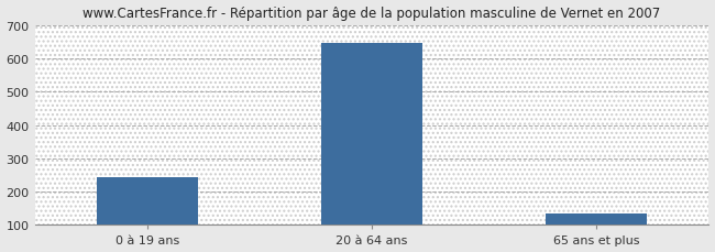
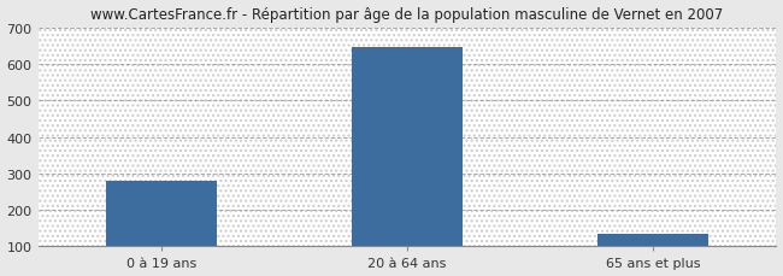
0 à 19 ans: 243 -> 280
